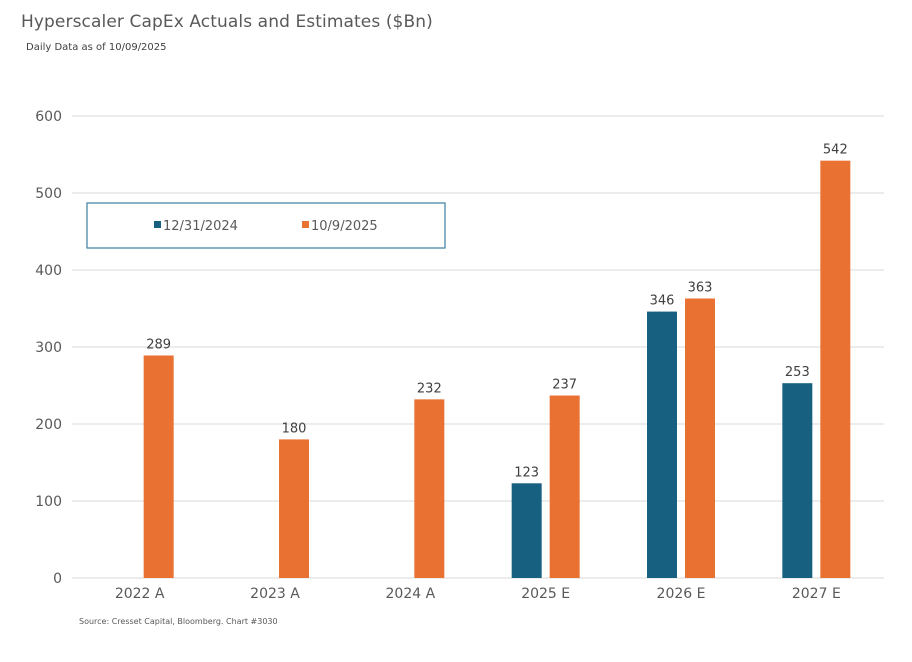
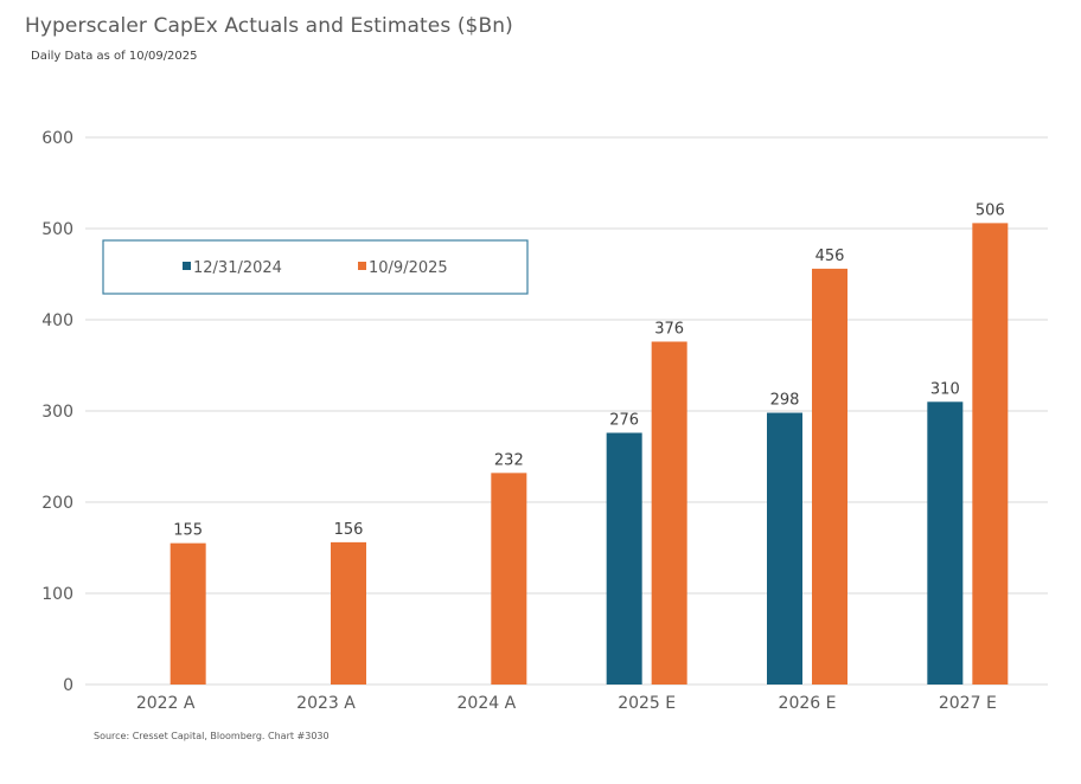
10/9/2025/2022 A: 289 -> 155
10/9/2025/2023 A: 180 -> 156
12/31/2024/2025 E: 123 -> 276
10/9/2025/2025 E: 237 -> 376
12/31/2024/2026 E: 346 -> 298
10/9/2025/2026 E: 363 -> 456
12/31/2024/2027 E: 253 -> 310
10/9/2025/2027 E: 542 -> 506
